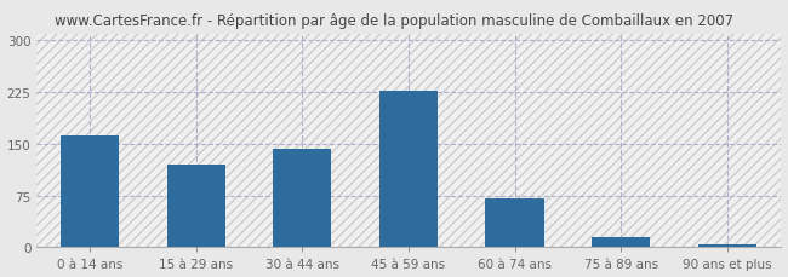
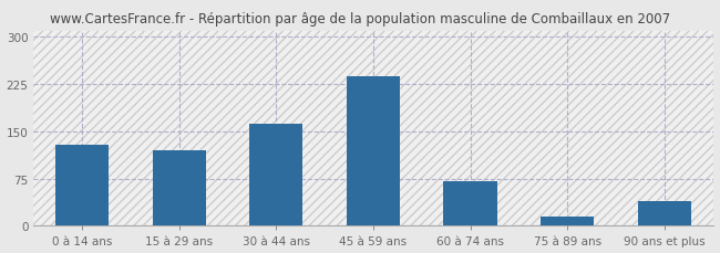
0 à 14 ans: 162 -> 128
30 à 44 ans: 143 -> 162
45 à 59 ans: 226 -> 238
90 ans et plus: 4 -> 40
